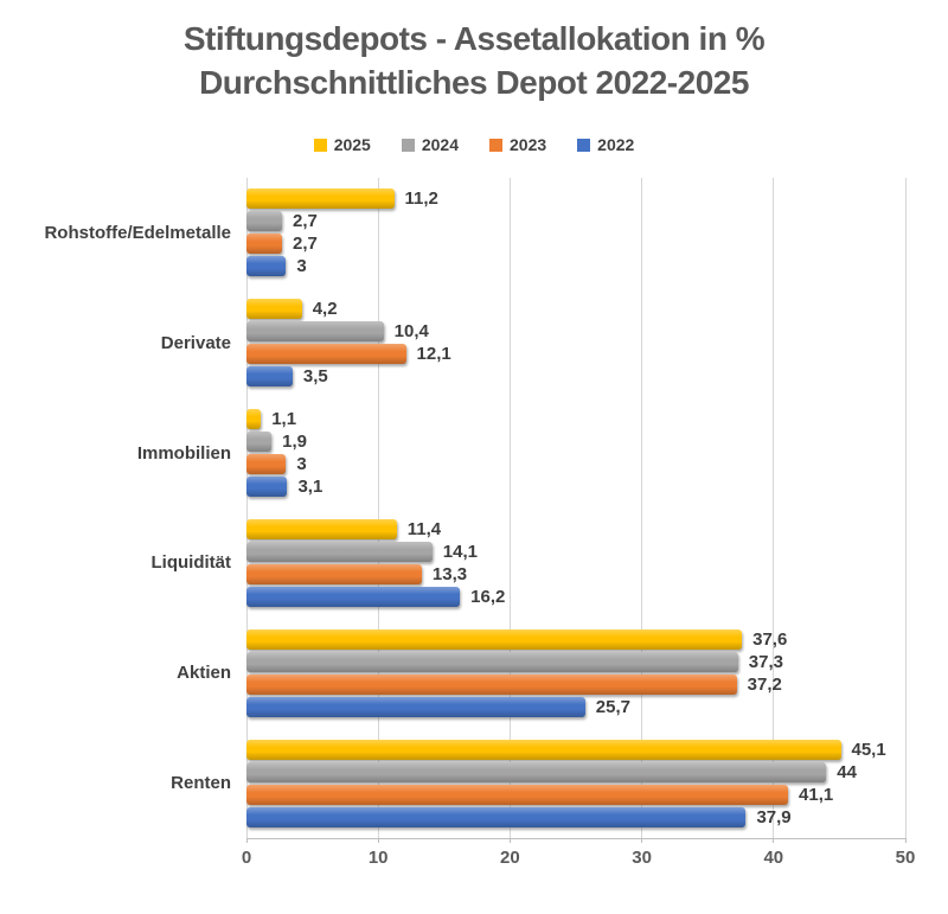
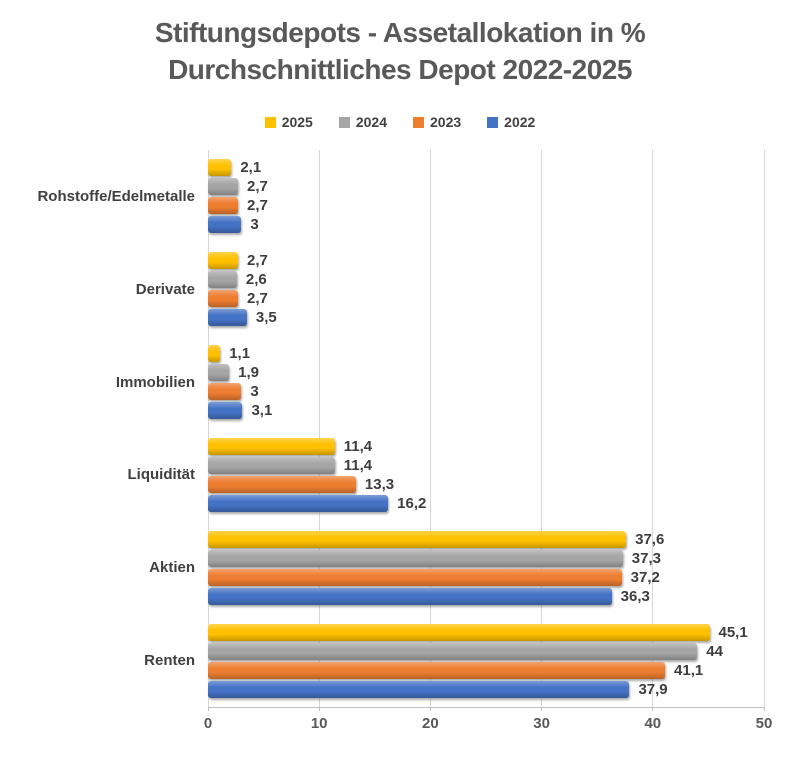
2025/Rohstoffe/Edelmetalle: 11,2 -> 2,1
2025/Derivate: 4,2 -> 2,7
2024/Derivate: 10,4 -> 2,6
2023/Derivate: 12,1 -> 2,7
2024/Liquidität: 14,1 -> 11,4
2022/Aktien: 25,7 -> 36,3
